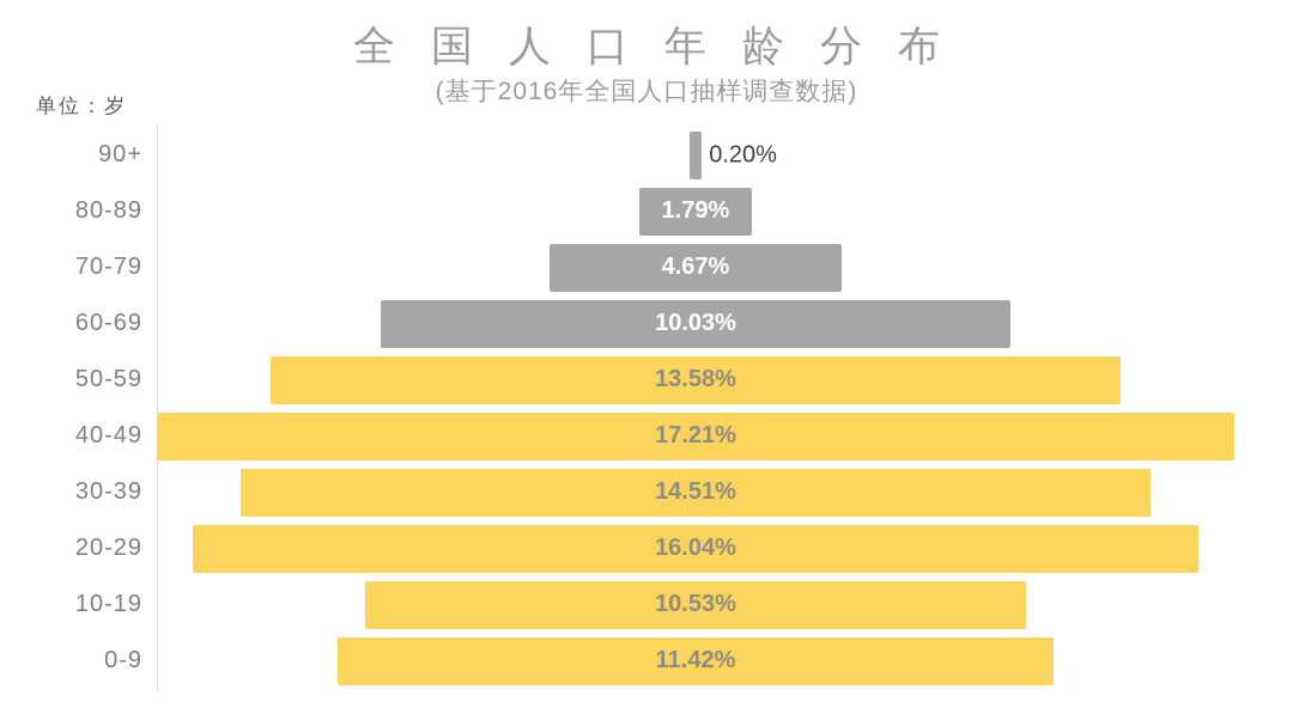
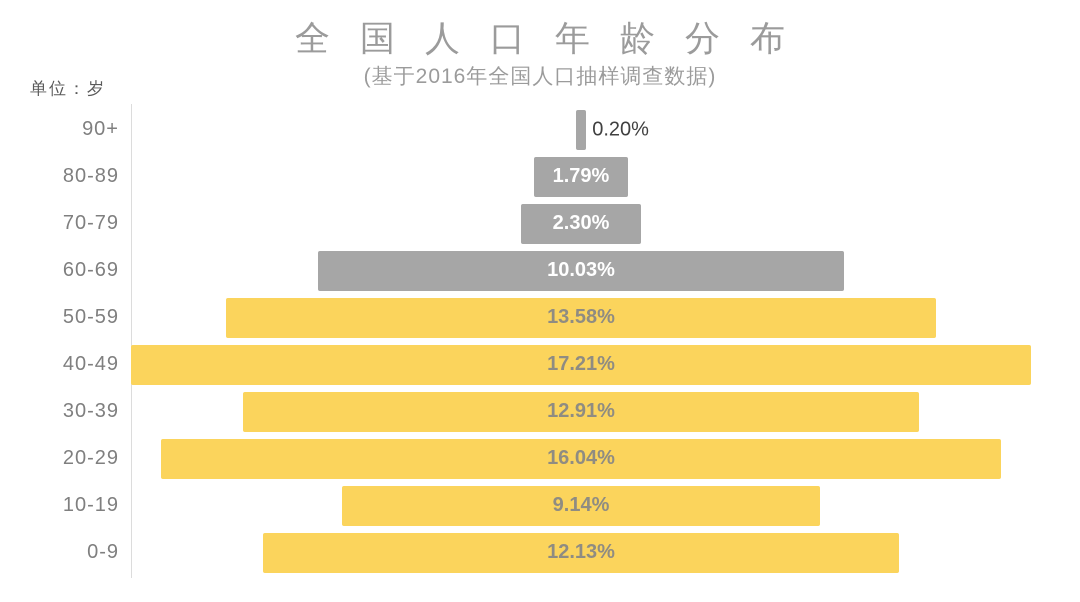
70-79: 4.67% -> 2.30%
30-39: 14.51% -> 12.91%
10-19: 10.53% -> 9.14%
0-9: 11.42% -> 12.13%
